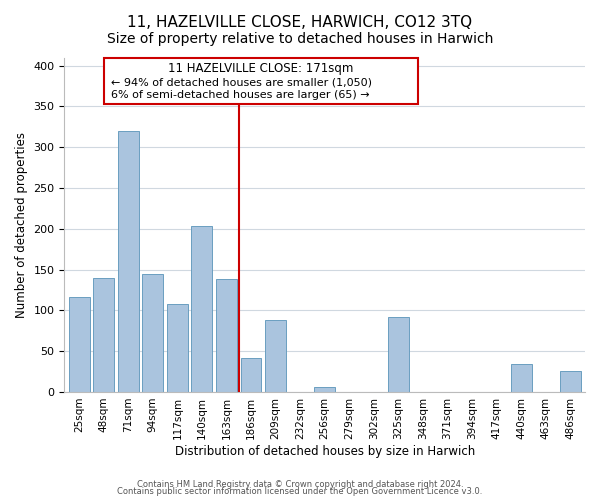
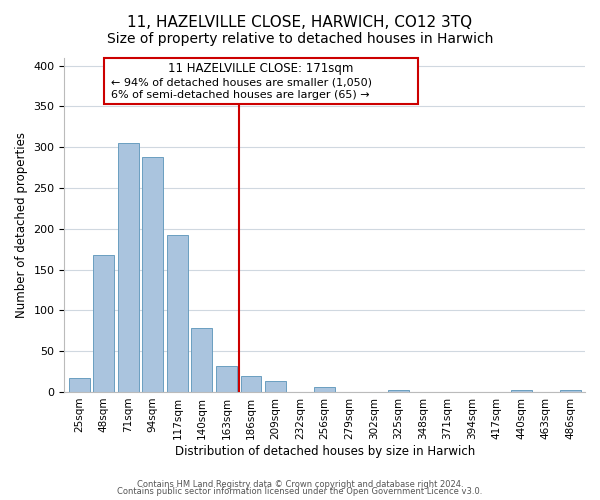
25sqm: 116 -> 17
48sqm: 140 -> 168
71sqm: 320 -> 305
94sqm: 144 -> 288
117sqm: 108 -> 193
140sqm: 204 -> 79
163sqm: 138 -> 32
186sqm: 42 -> 19
209sqm: 88 -> 13
325sqm: 92 -> 3
440sqm: 34 -> 3
486sqm: 26 -> 2
